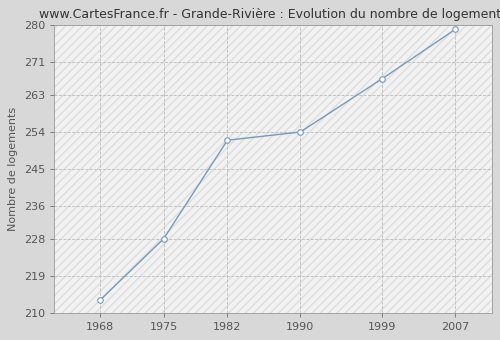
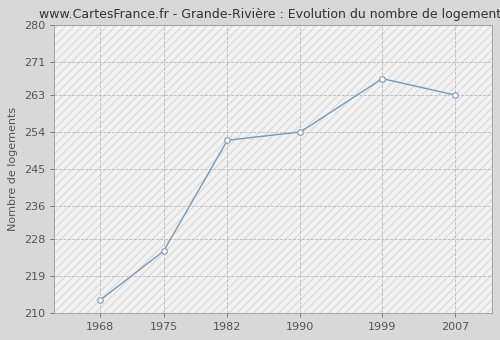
1975: 228 -> 225
2007: 279 -> 263
